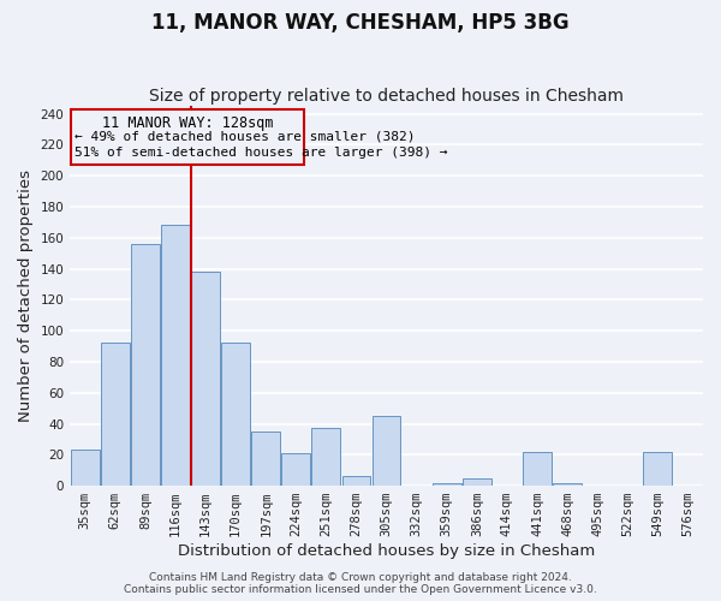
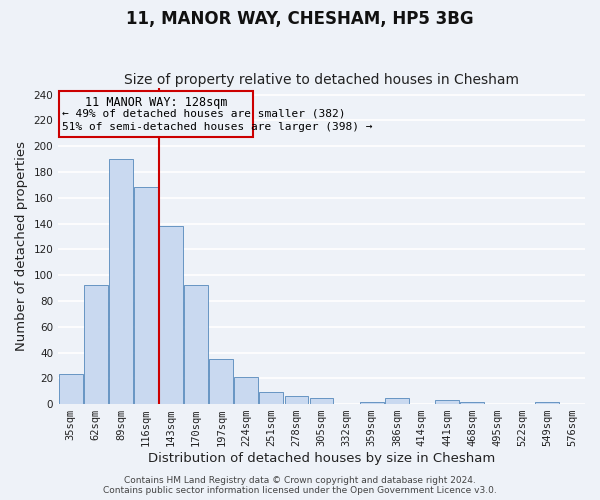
89sqm: 156 -> 190
251sqm: 37 -> 9
305sqm: 45 -> 5
441sqm: 22 -> 3
549sqm: 22 -> 2
